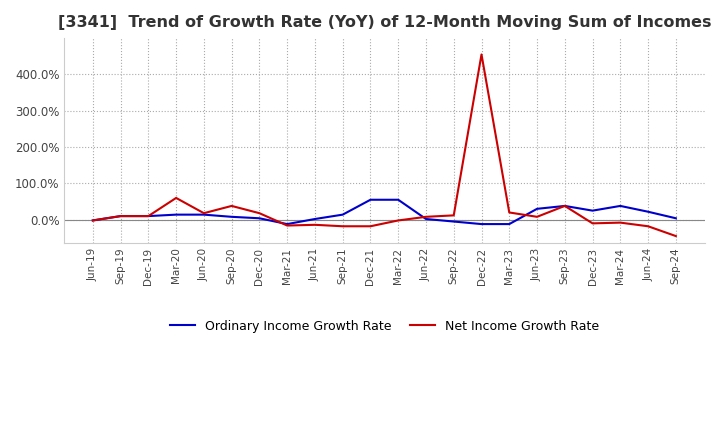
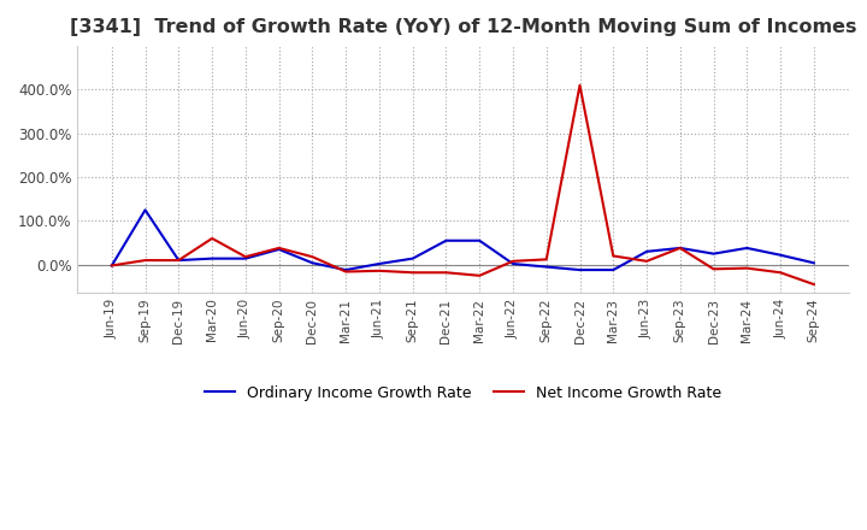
Ordinary Income Growth Rate/Sep-19: 10% -> 125%
Ordinary Income Growth Rate/Sep-20: 8% -> 35%
Net Income Growth Rate/Mar-22: -2% -> -25%
Net Income Growth Rate/Dec-22: 455% -> 410%
